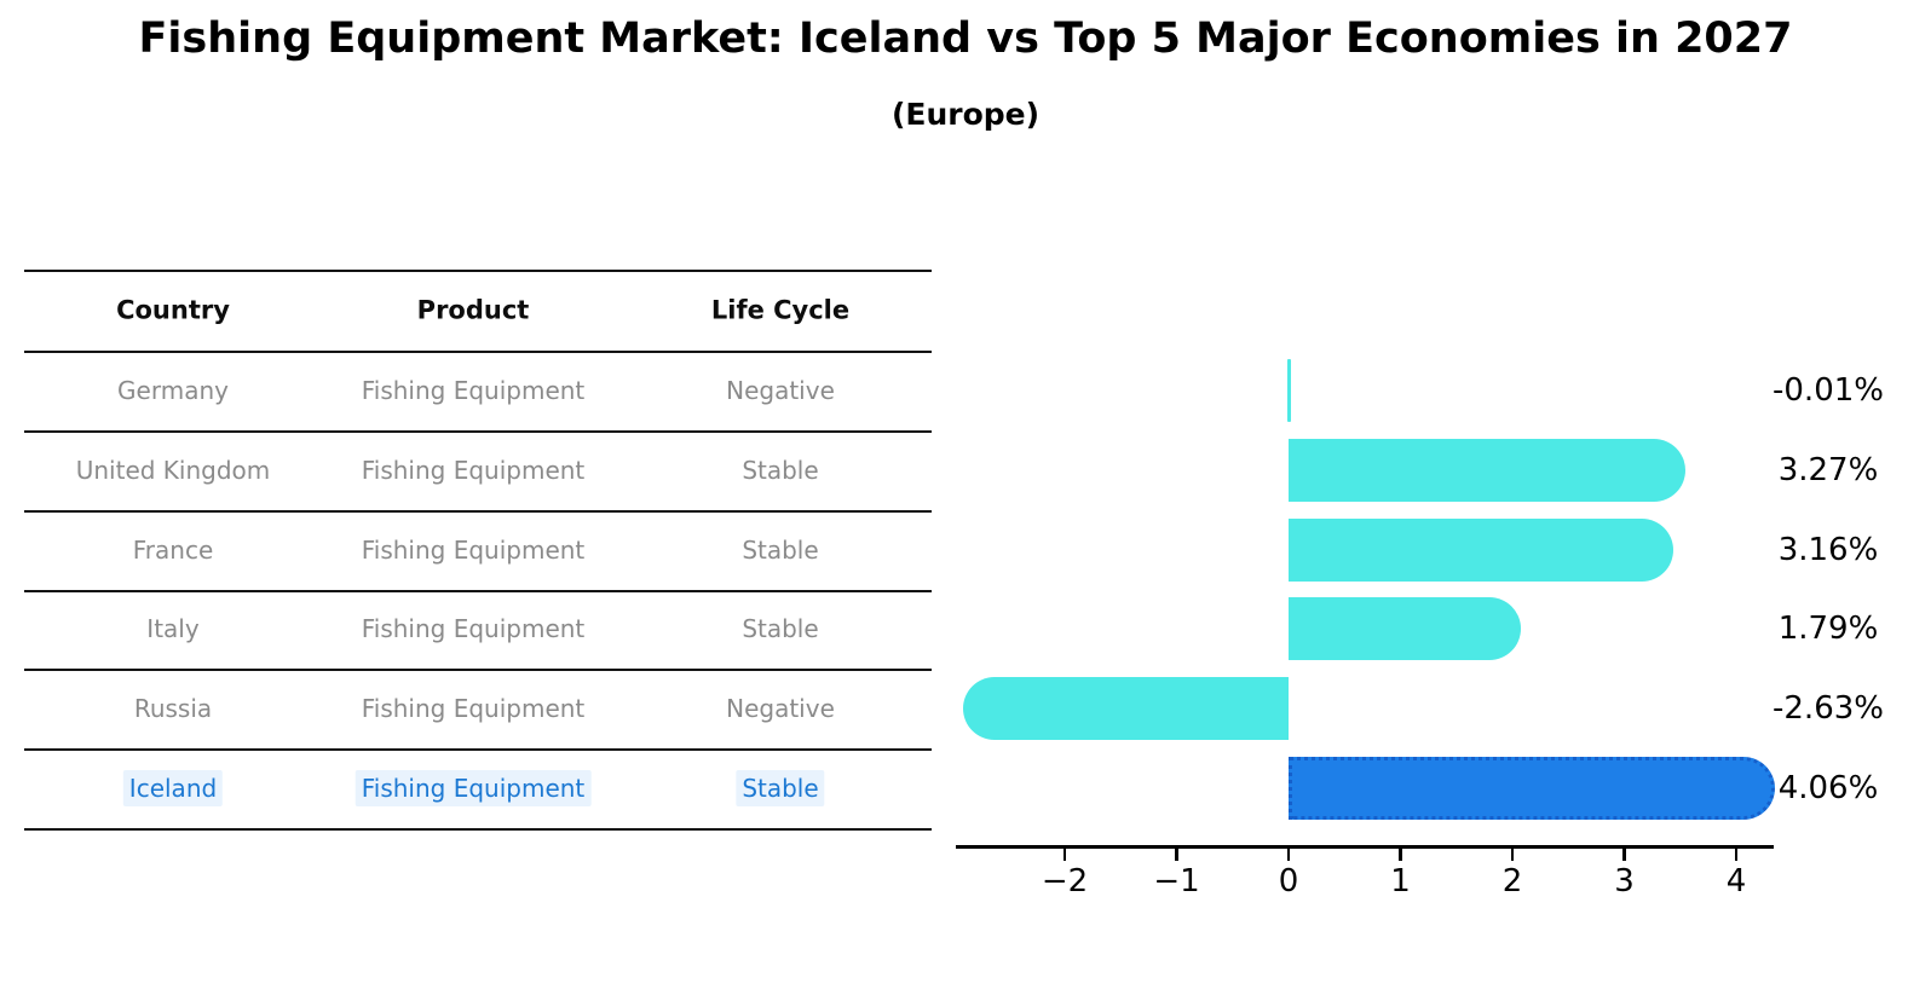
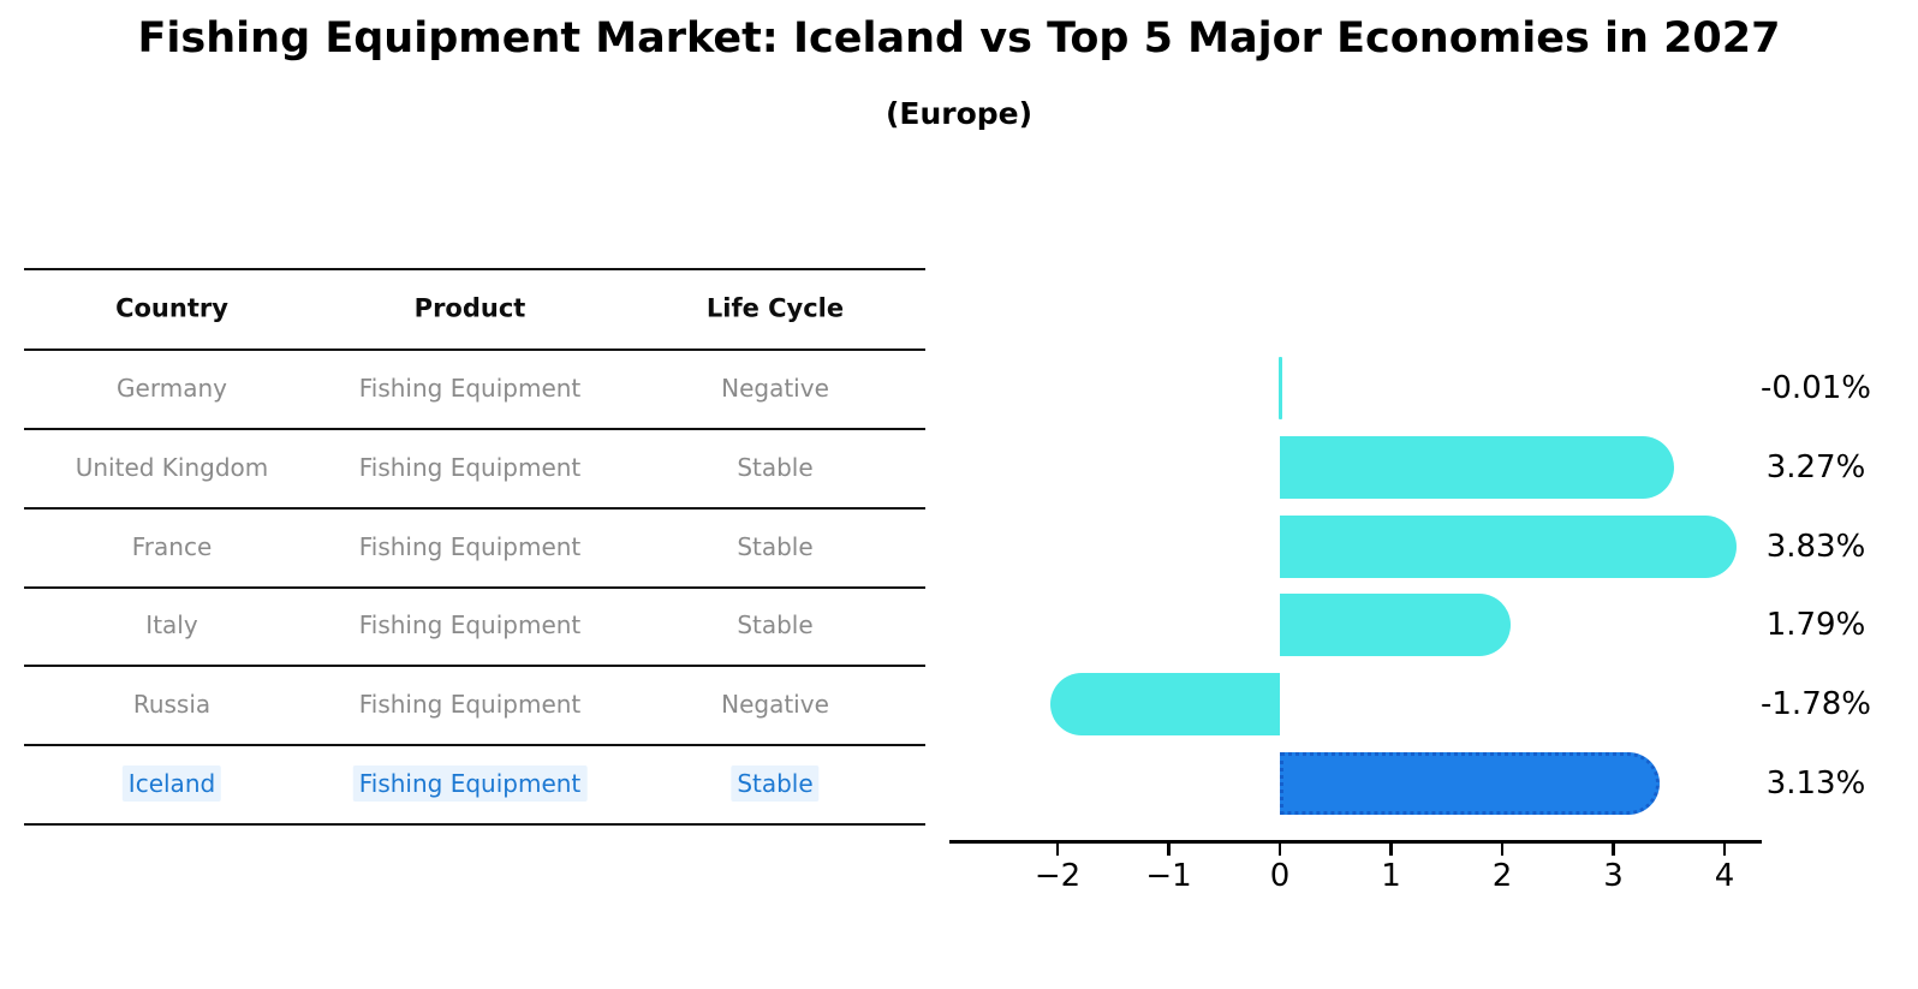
France: 3.16% -> 3.83%
Russia: -2.63% -> -1.78%
Iceland: 4.06% -> 3.13%
